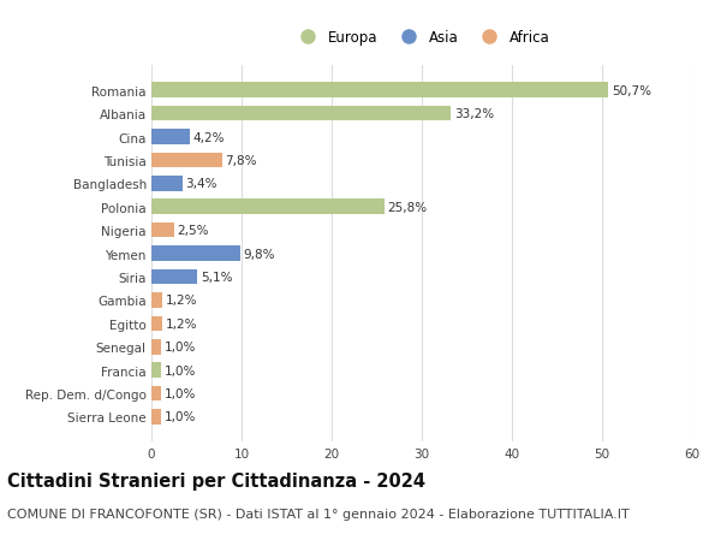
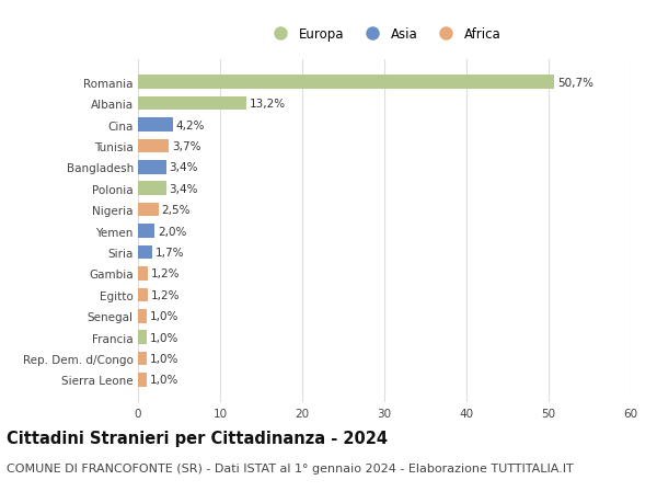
Albania: 33,2% -> 13,2%
Tunisia: 7,8% -> 3,7%
Polonia: 25,8% -> 3,4%
Yemen: 9,8% -> 2,0%
Siria: 5,1% -> 1,7%
